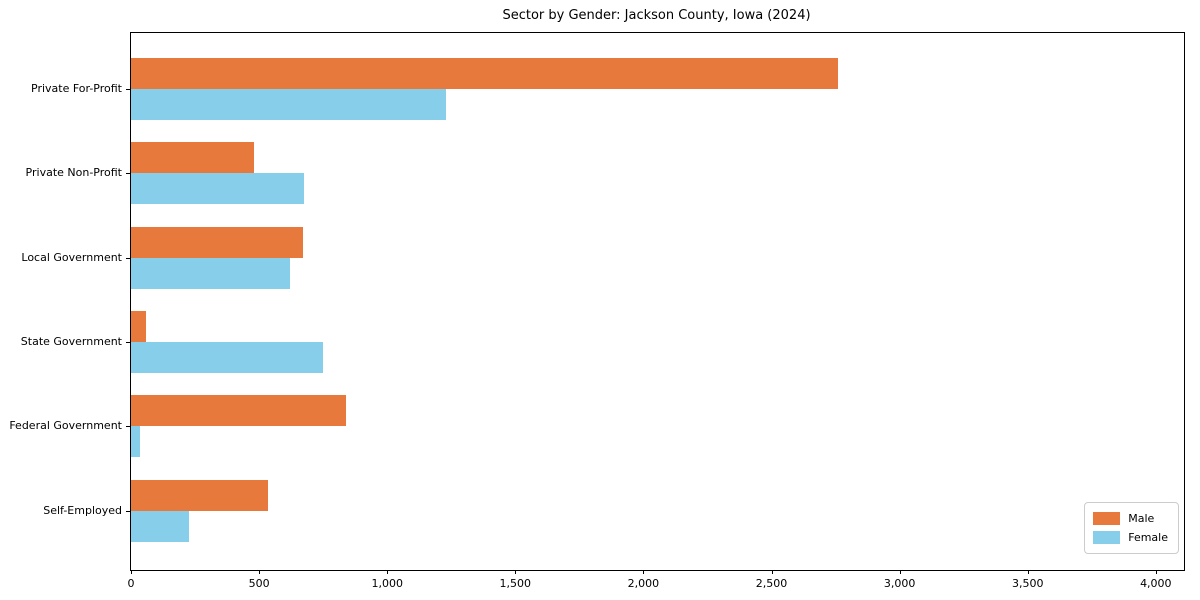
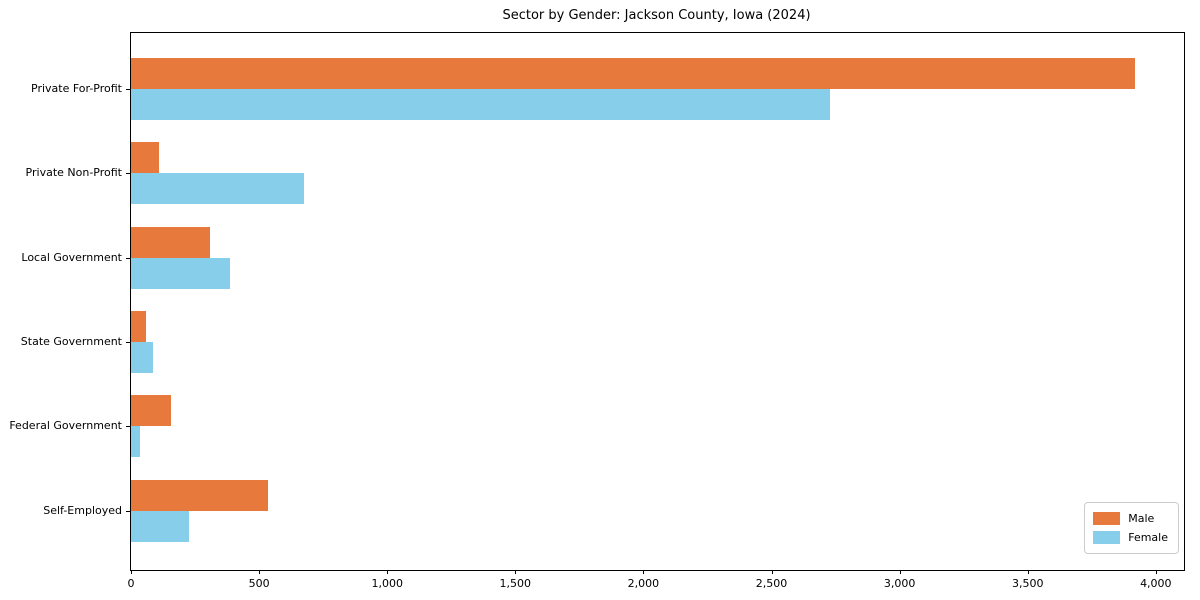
Male/Private For-Profit: 2760 -> 3920
Female/Private For-Profit: 1230 -> 2730
Male/Private Non-Profit: 480 -> 110
Male/Local Government: 670 -> 310
Female/Local Government: 620 -> 380
Female/State Government: 750 -> 80
Male/Federal Government: 840 -> 160
